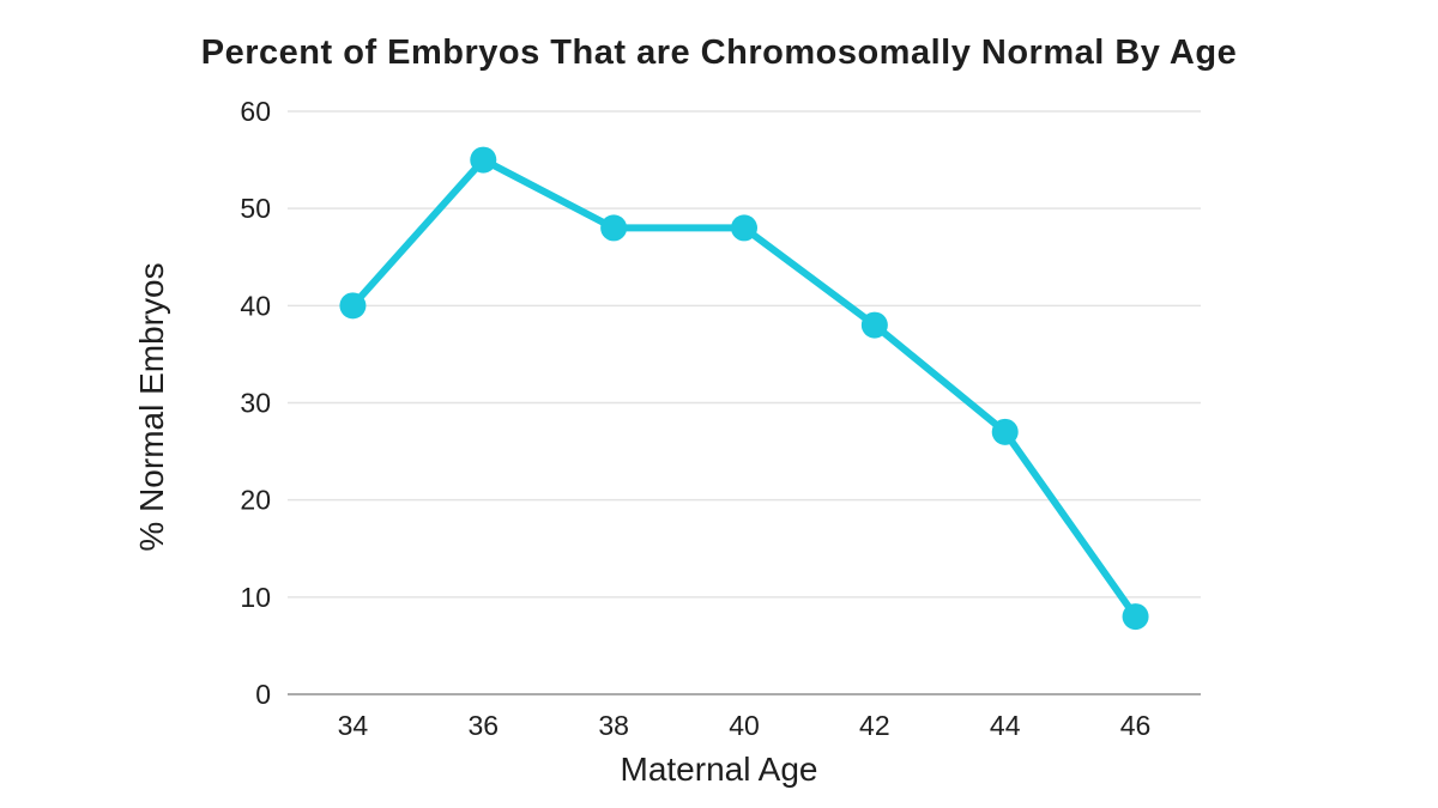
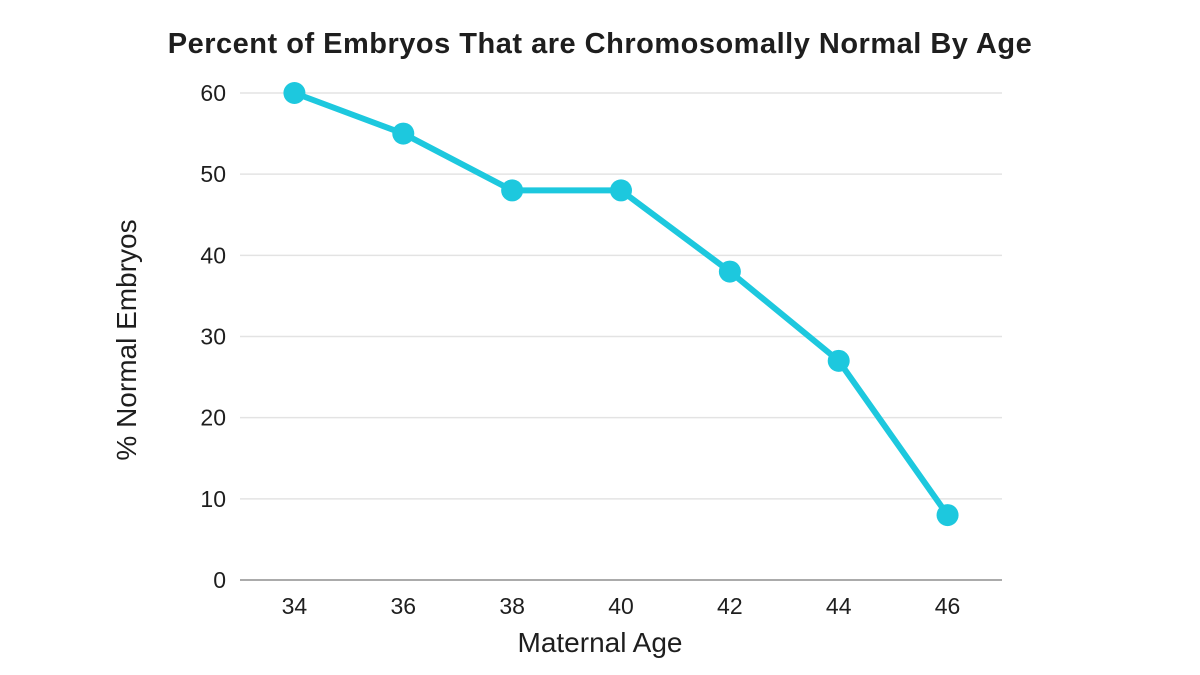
34: 40 -> 60
